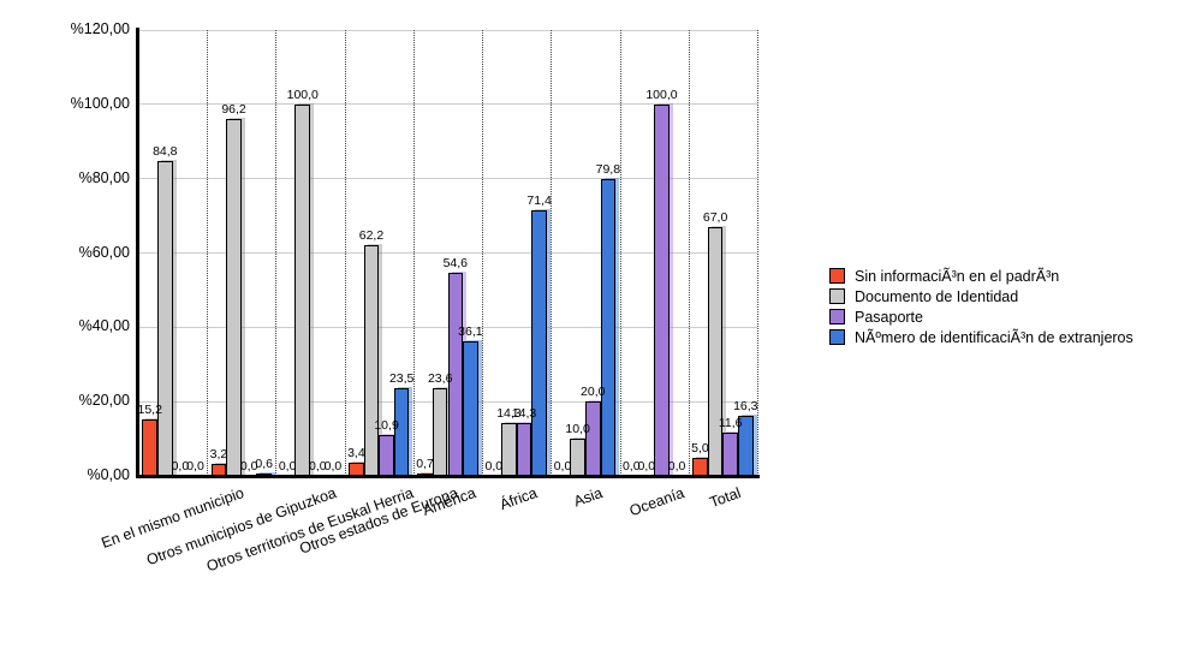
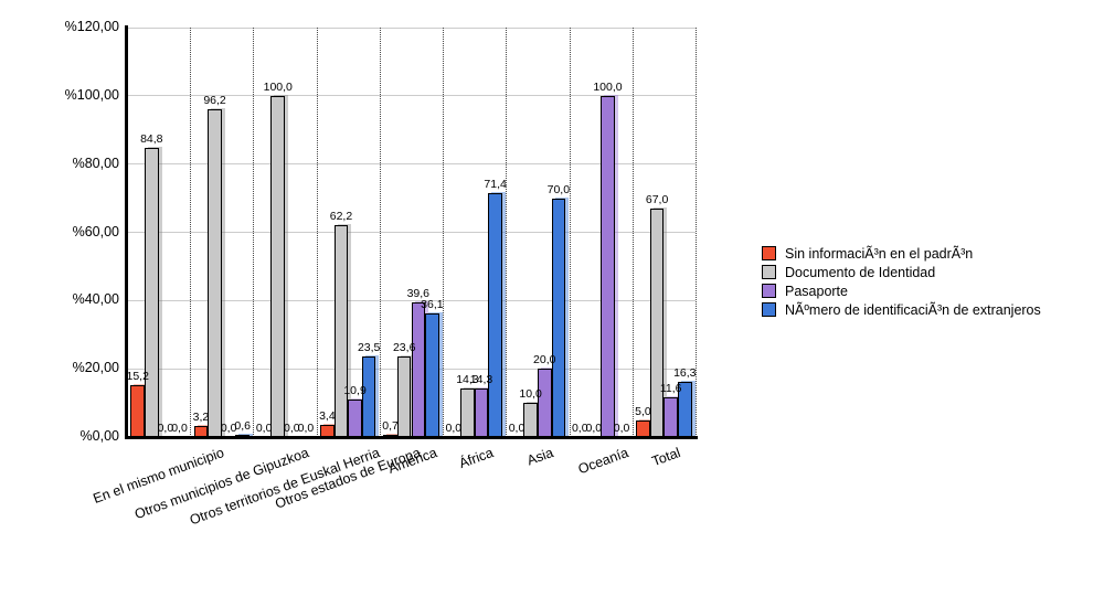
Pasaporte/América: 54,6 -> 39,6
NÃºmero de identificaciÃ³n de extranjeros/Asia: 79,8 -> 70,0
